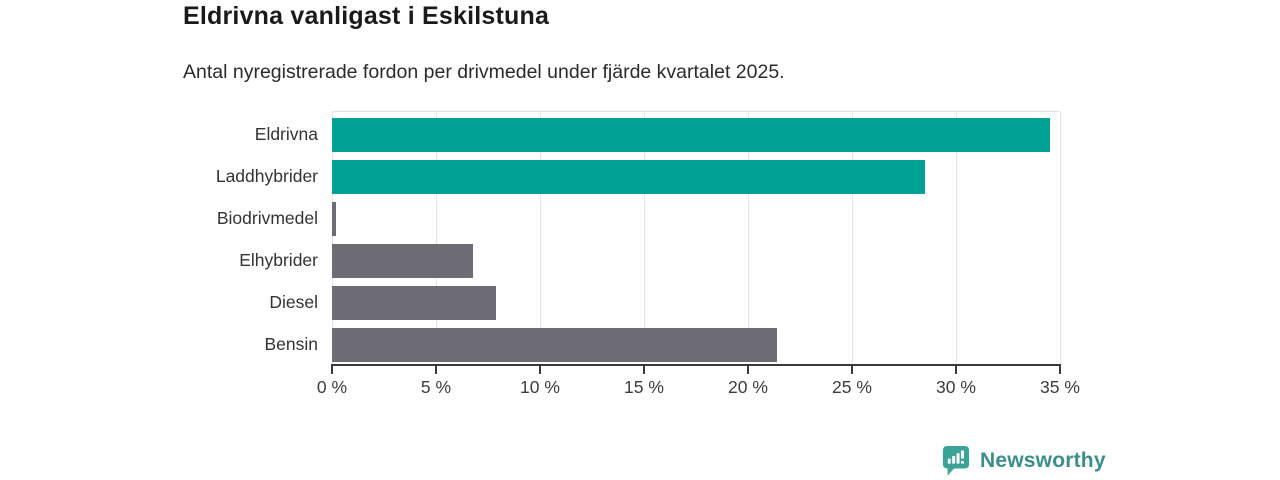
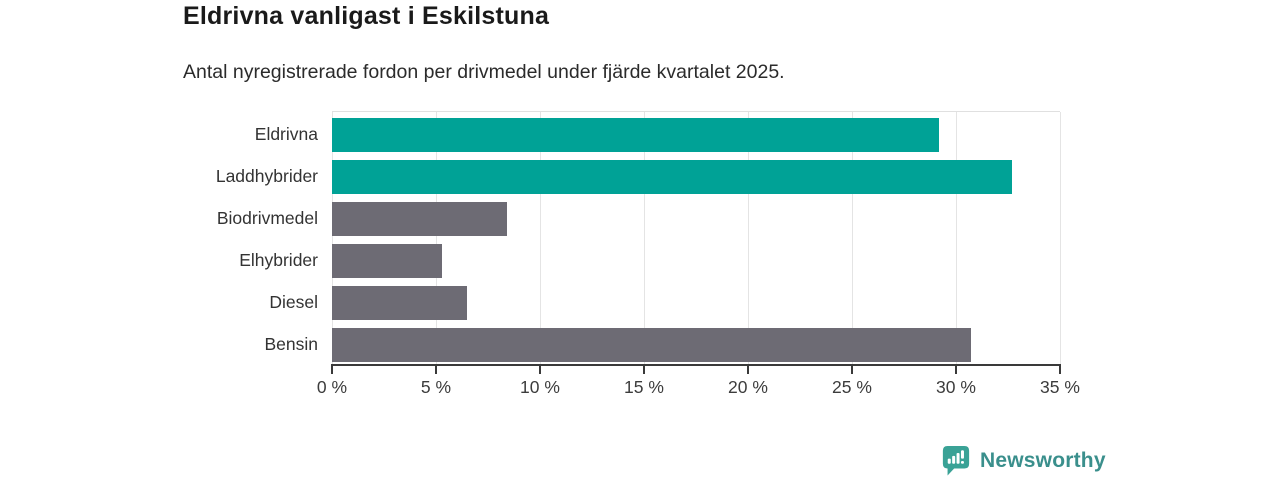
Eldrivna: 34.5% -> 29.2%
Laddhybrider: 28.5% -> 32.7%
Biodrivmedel: 0.2% -> 8.4%
Elhybrider: 6.8% -> 5.3%
Diesel: 7.9% -> 6.5%
Bensin: 21.4% -> 30.7%
